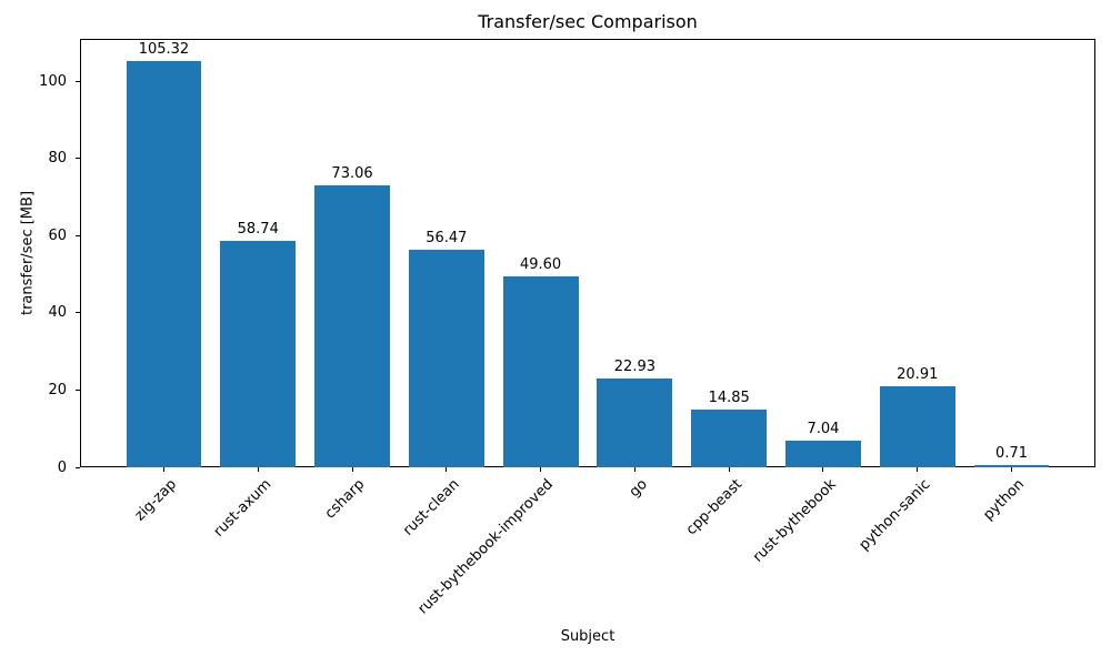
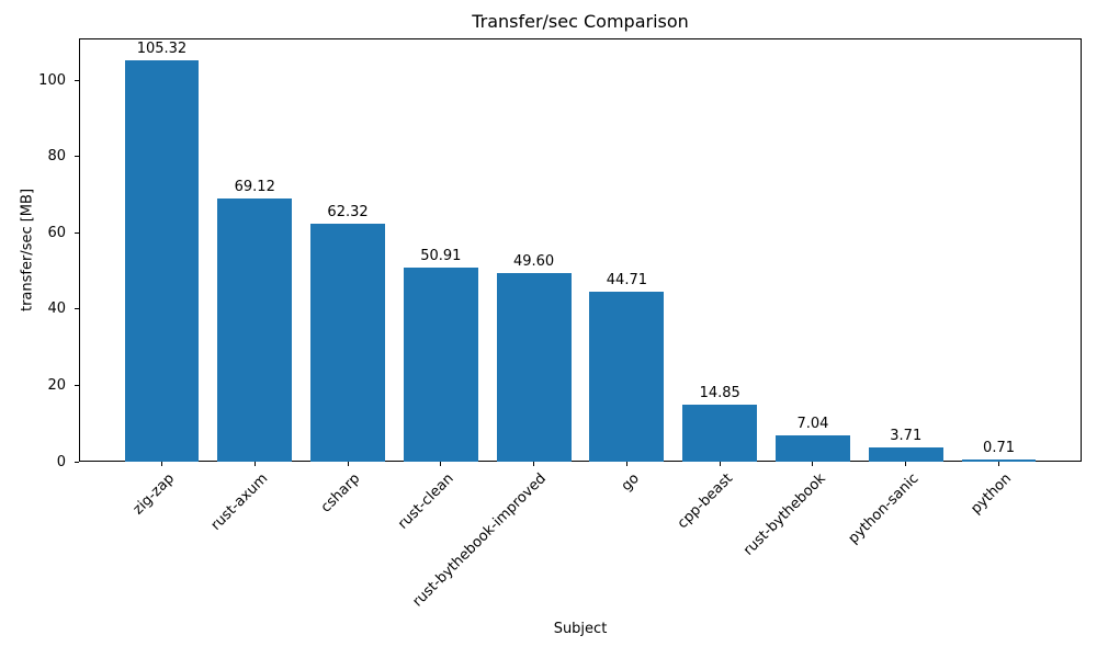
rust-axum: 58.74 -> 69.12
csharp: 73.06 -> 62.32
rust-clean: 56.47 -> 50.91
go: 22.93 -> 44.71
python-sanic: 20.91 -> 3.71
